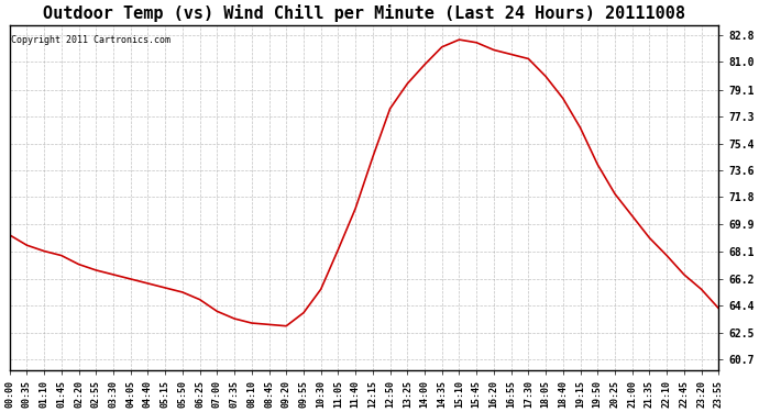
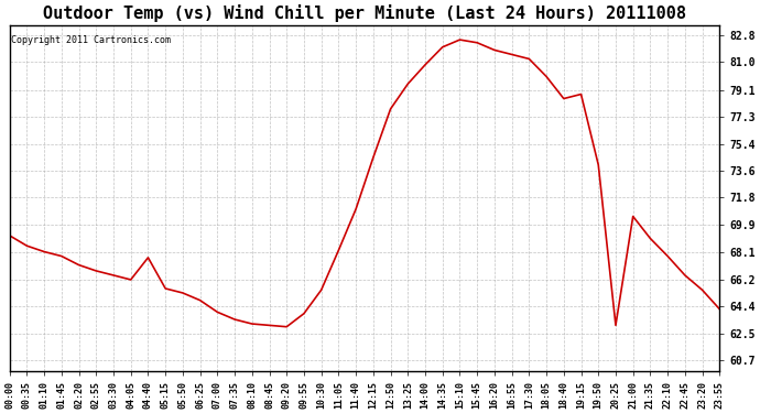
04:40: 65.9 -> 67.7
19:15: 76.5 -> 78.8
20:25: 72.0 -> 63.1
